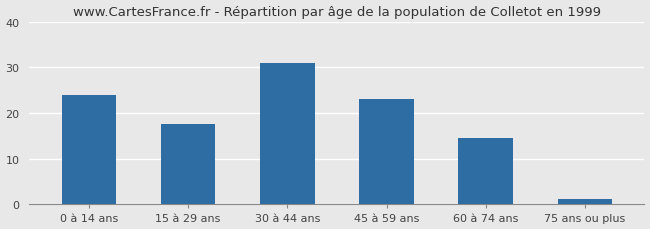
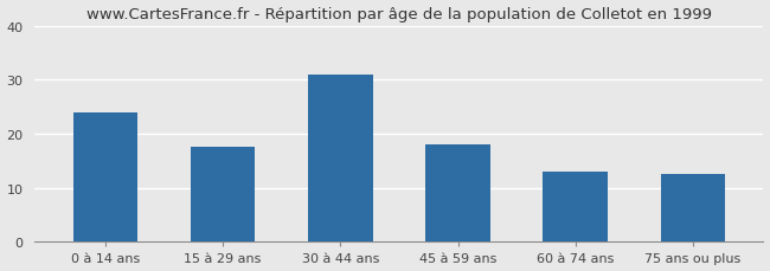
45 à 59 ans: 23.0 -> 18.0
60 à 74 ans: 14.5 -> 13.0
75 ans ou plus: 1.2 -> 12.5
